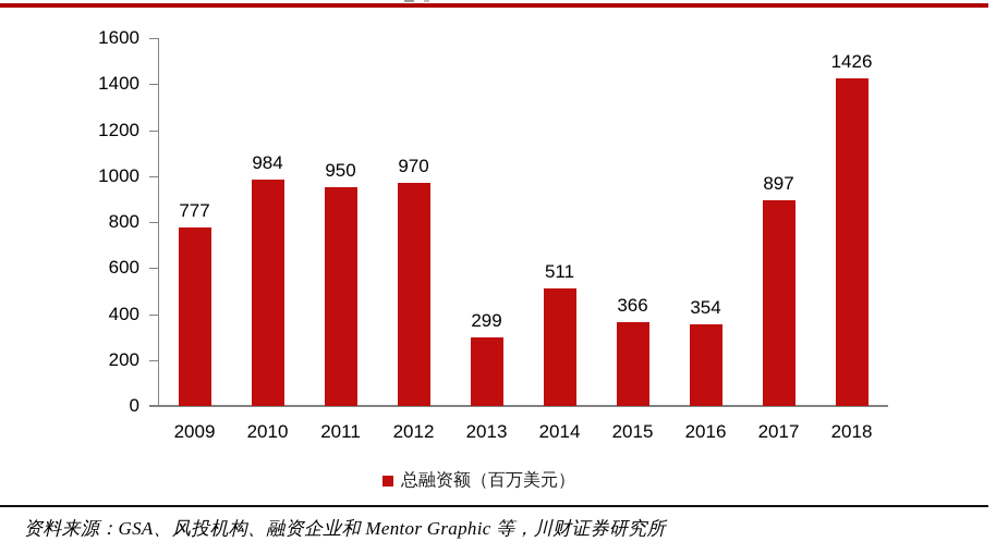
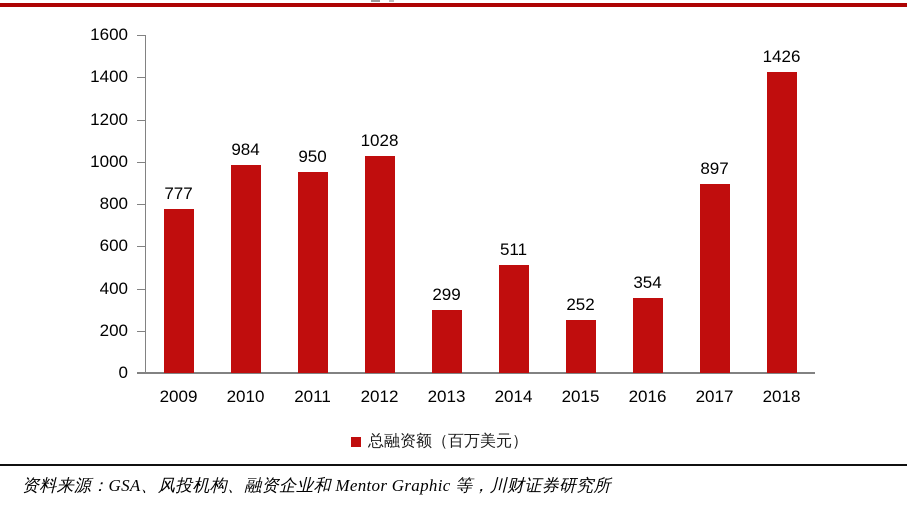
2012: 970 -> 1028
2015: 366 -> 252
